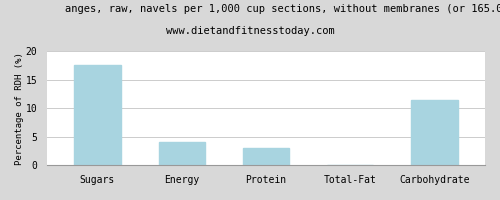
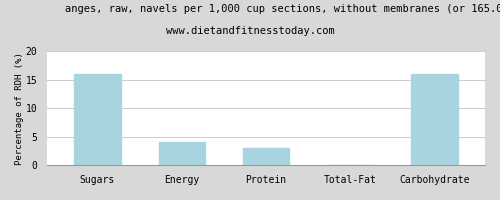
Sugars: 17.6 -> 16.0
Carbohydrate: 11.4 -> 16.0
